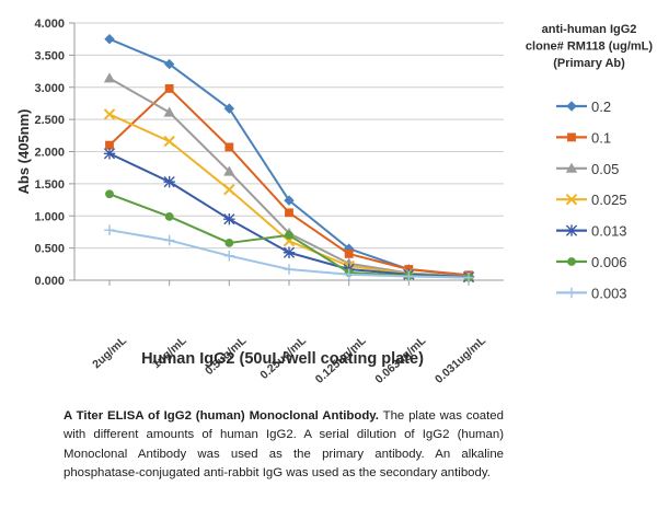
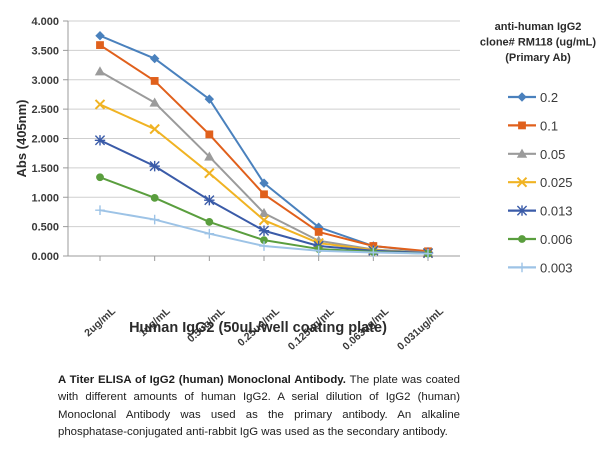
0.1/2ug/mL: 2.1 -> 3.6
0.006/0.25ug/mL: 0.7 -> 0.3
